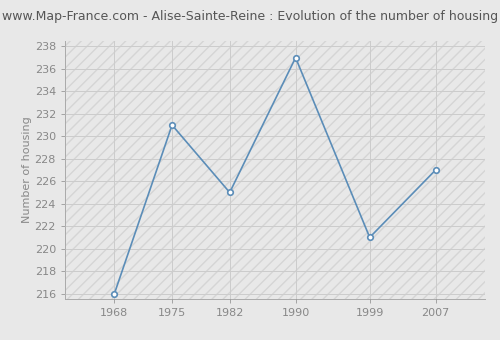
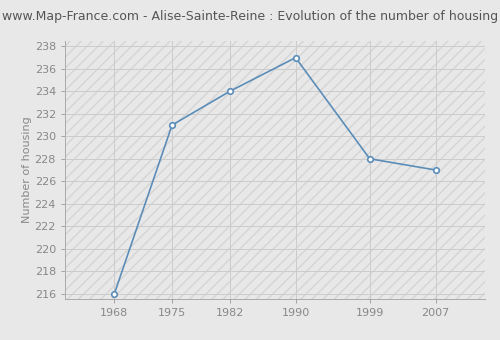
1982: 225 -> 234
1999: 221 -> 228
